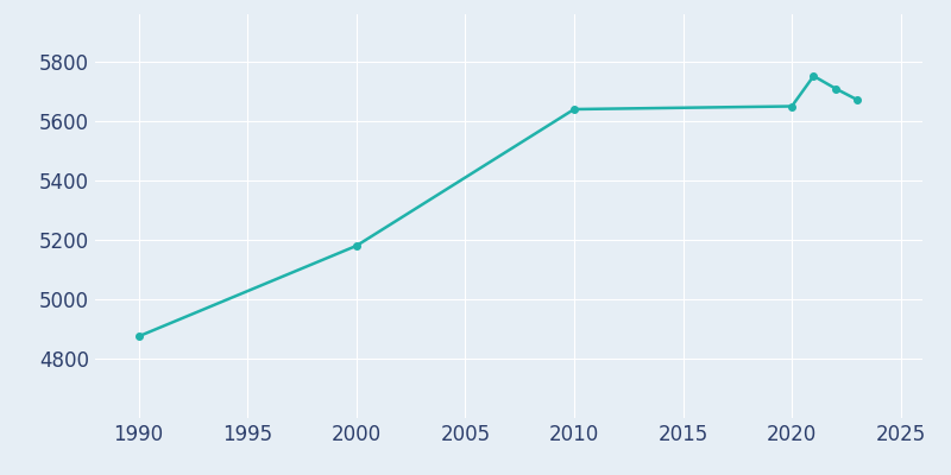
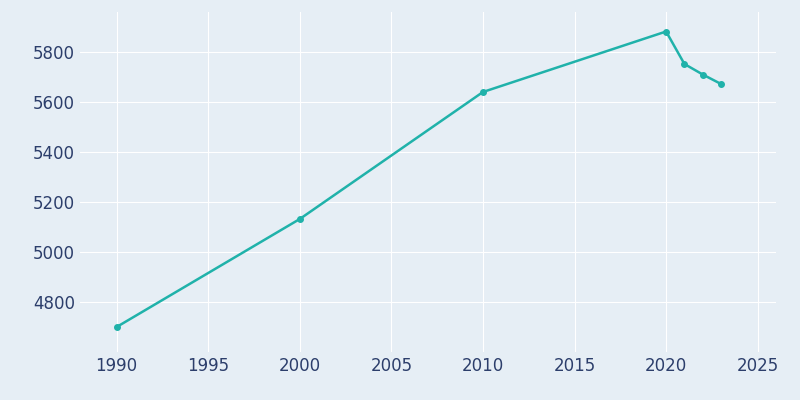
1990: 4875 -> 4700
2000: 5180 -> 5132
2020: 5650 -> 5882
